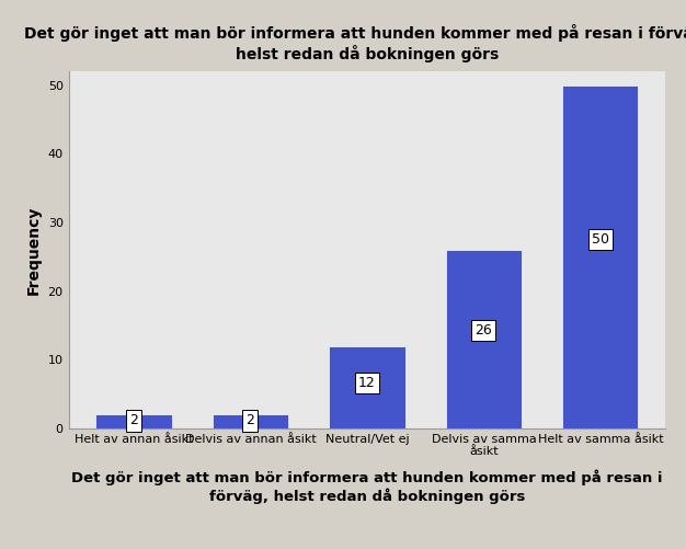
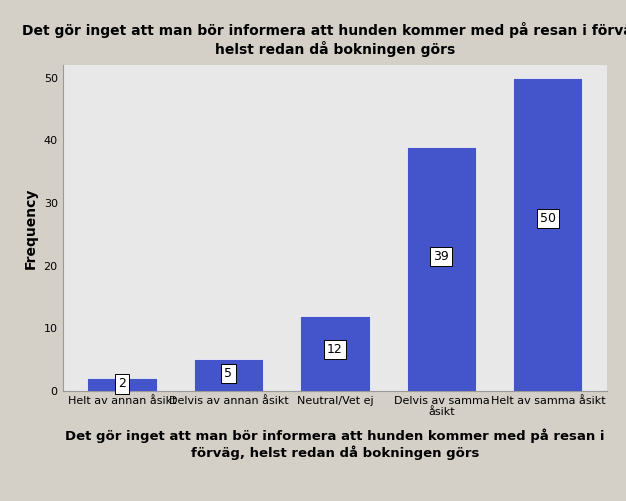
Delvis av annan åsikt: 2 -> 5
Delvis av samma åsikt: 26 -> 39
